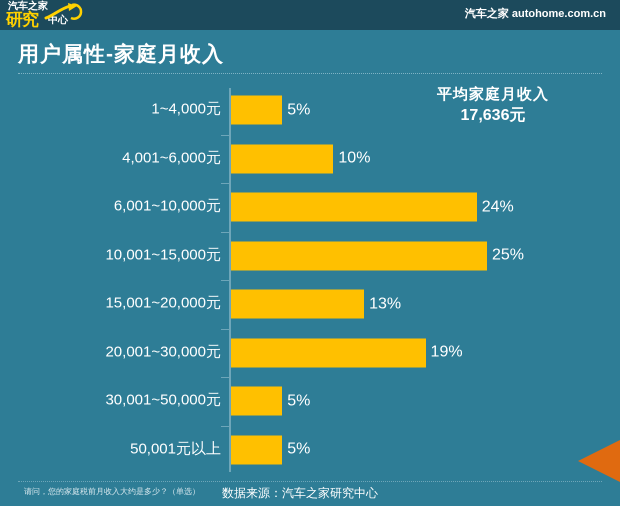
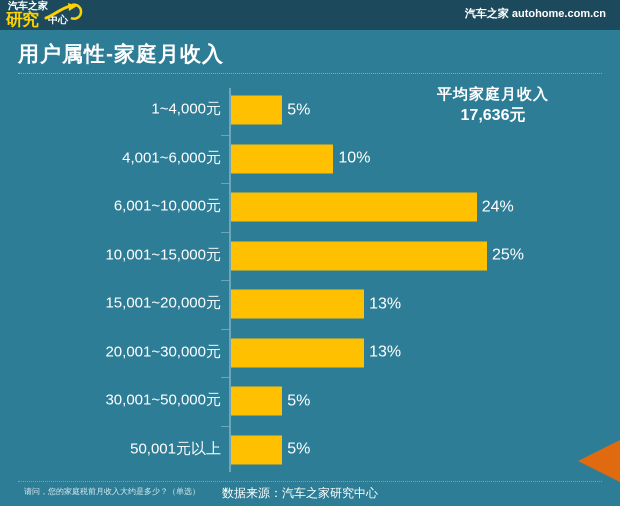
20,001~30,000元: 19% -> 13%
